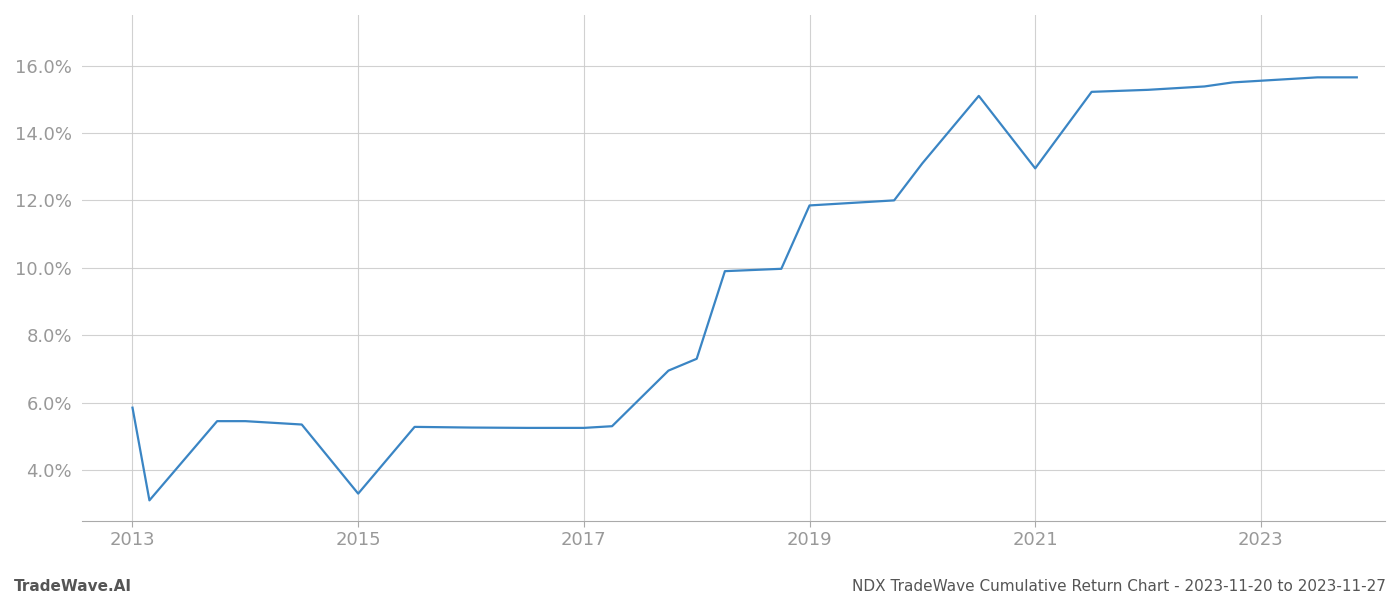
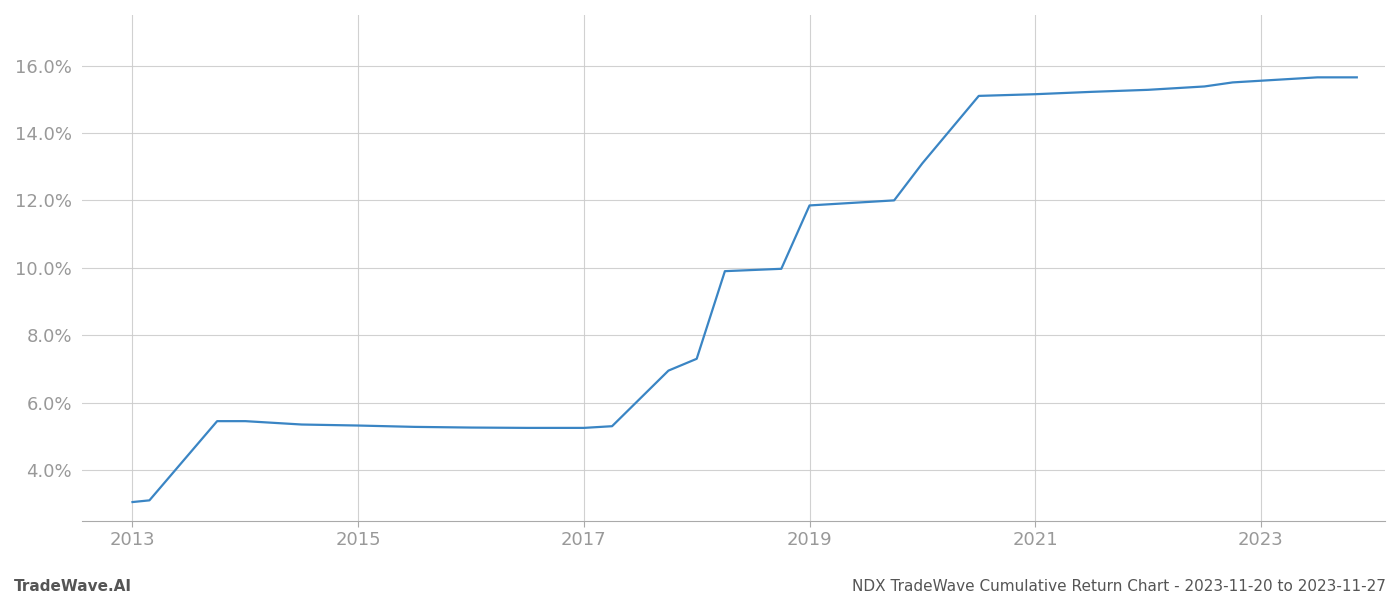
2013: 5.85% -> 3.05%
2015: 3.30% -> 5.32%
2021: 12.95% -> 15.15%
